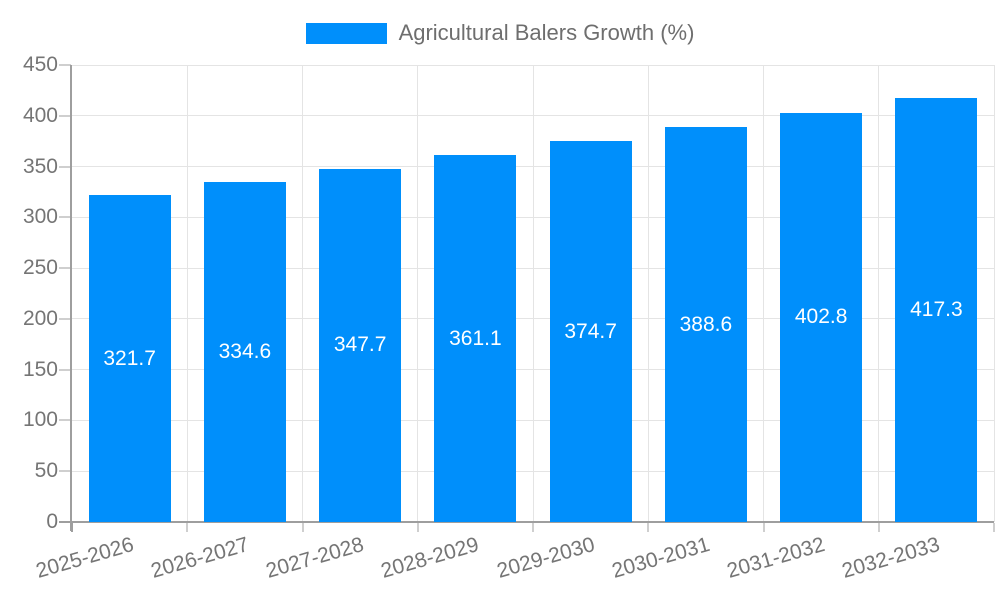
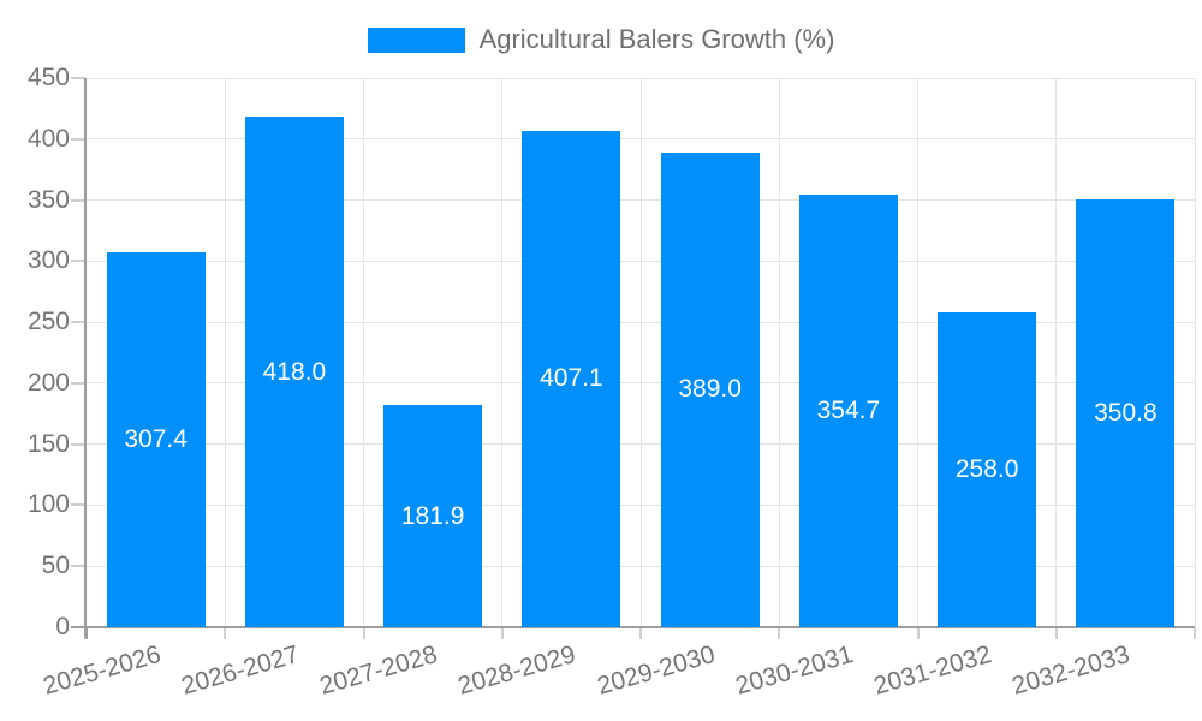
2025-2026: 321.7 -> 307.4
2026-2027: 334.6 -> 418.0
2027-2028: 347.7 -> 181.9
2028-2029: 361.1 -> 407.1
2029-2030: 374.7 -> 389.0
2030-2031: 388.6 -> 354.7
2031-2032: 402.8 -> 258.0
2032-2033: 417.3 -> 350.8
